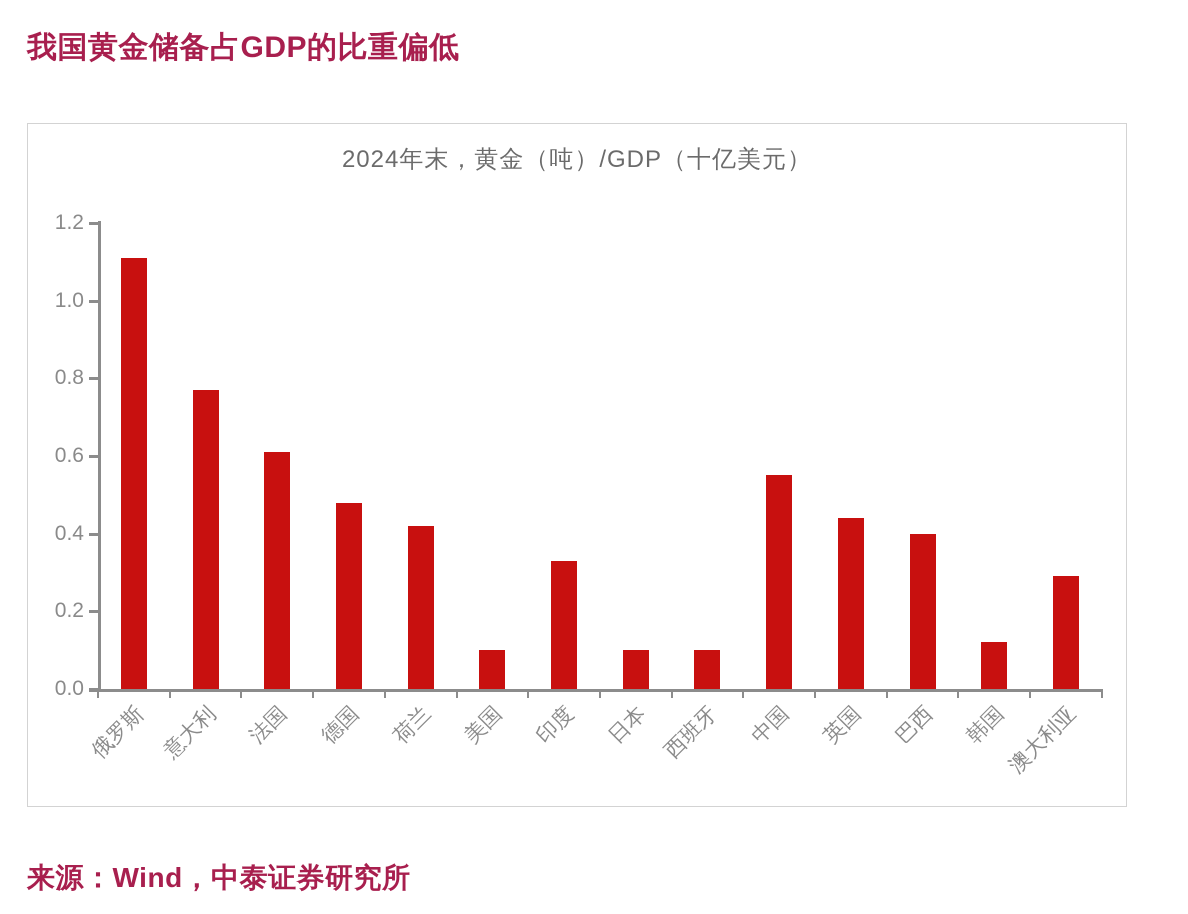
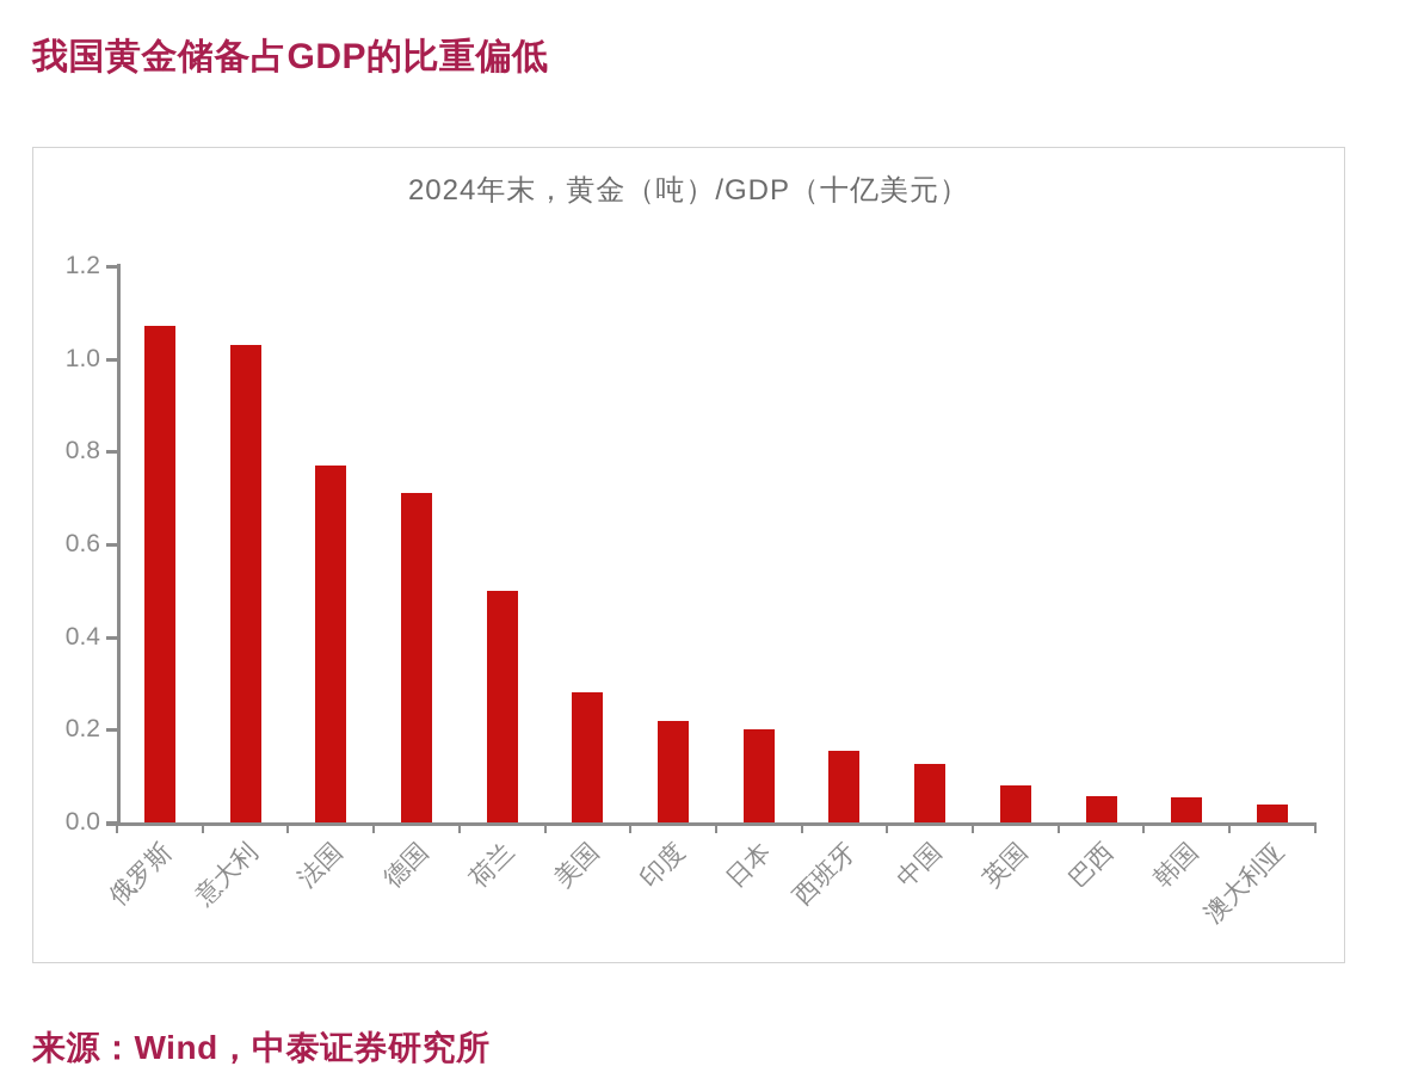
俄罗斯: 1.11 -> 1.07
意大利: 0.77 -> 1.03
法国: 0.61 -> 0.77
德国: 0.48 -> 0.71
荷兰: 0.42 -> 0.50
美国: 0.10 -> 0.28
印度: 0.33 -> 0.22
日本: 0.10 -> 0.20
西班牙: 0.10 -> 0.15
中国: 0.55 -> 0.12
英国: 0.44 -> 0.08
巴西: 0.40 -> 0.06
韩国: 0.12 -> 0.05
澳大利亚: 0.29 -> 0.04
